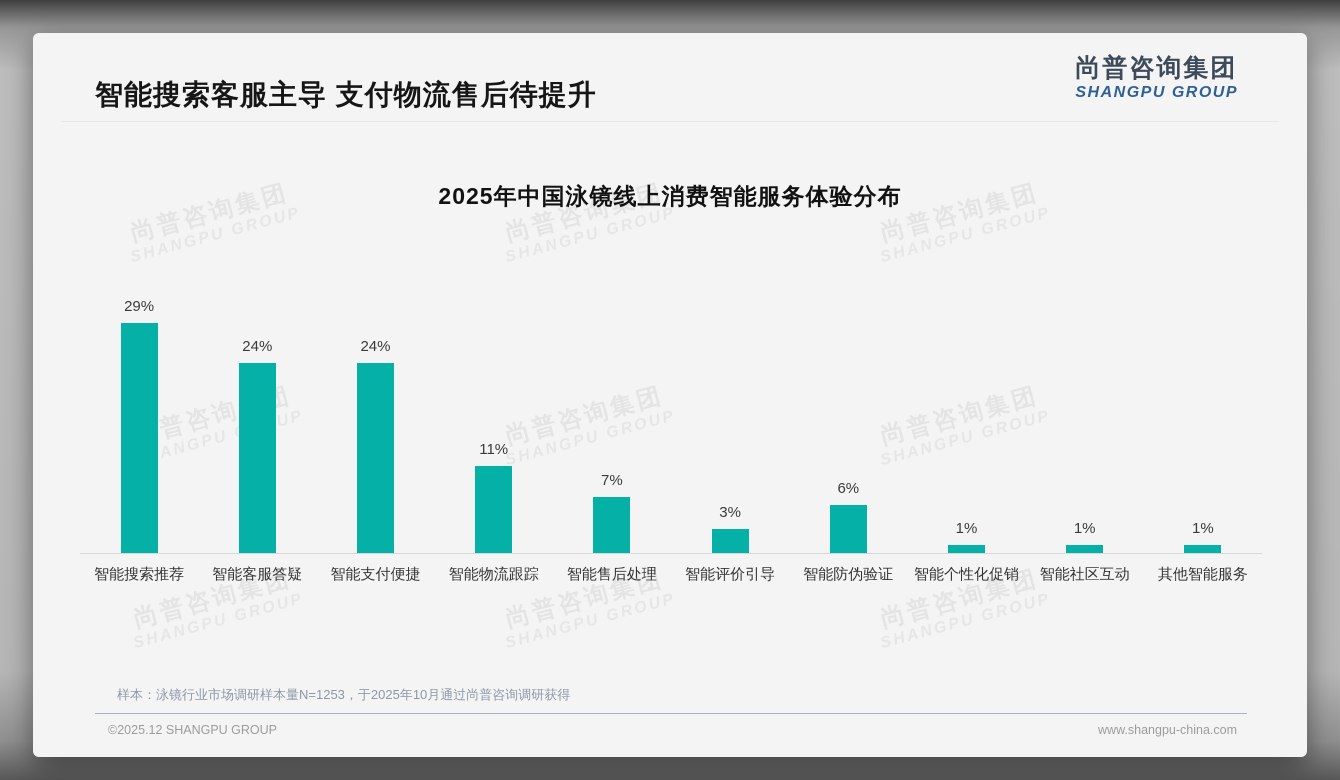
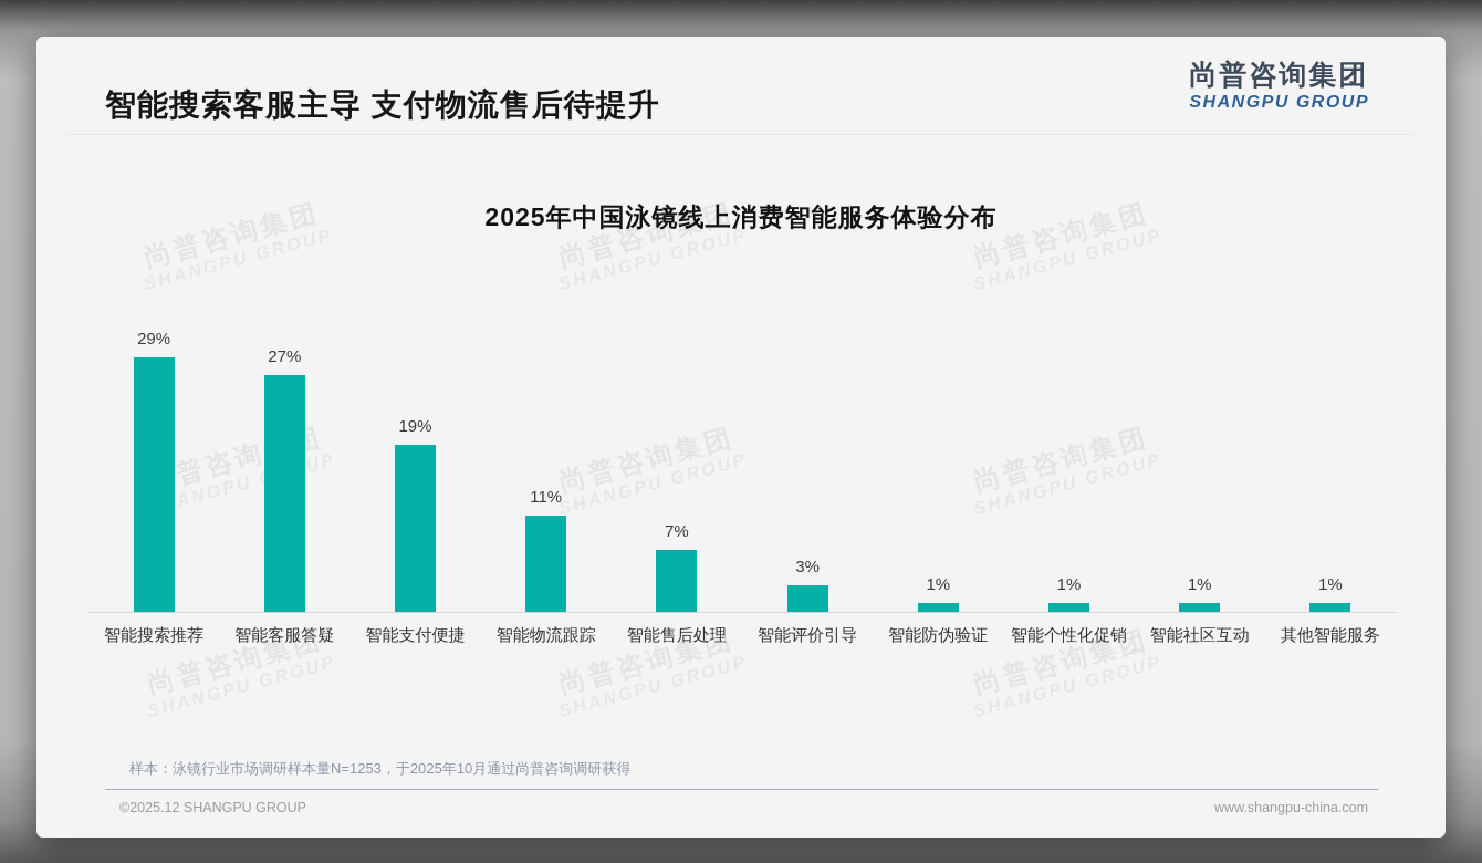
智能客服答疑: 24% -> 27%
智能支付便捷: 24% -> 19%
智能防伪验证: 6% -> 1%
